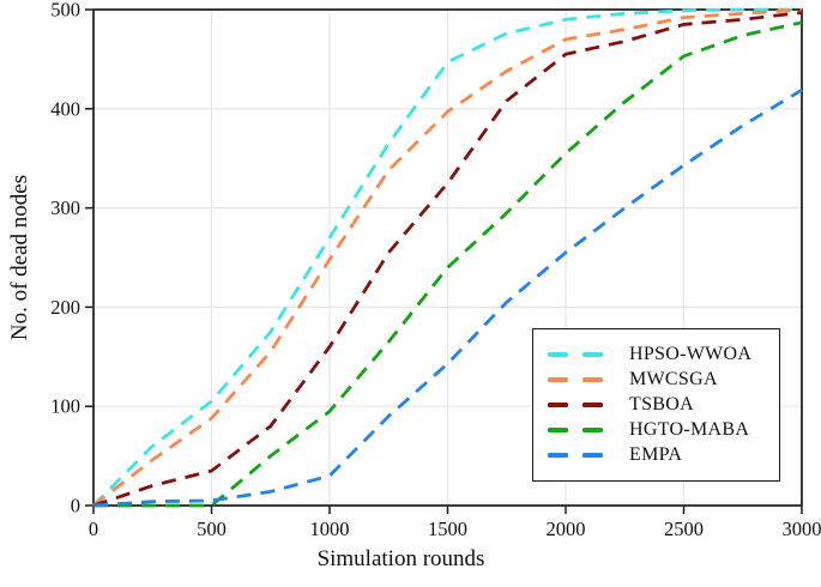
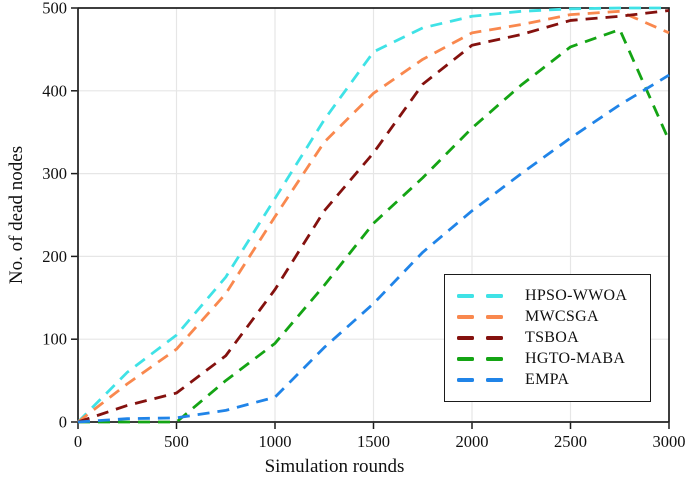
MWCSGA/3000: 500 -> 470
HGTO-MABA/3000: 490 -> 340
